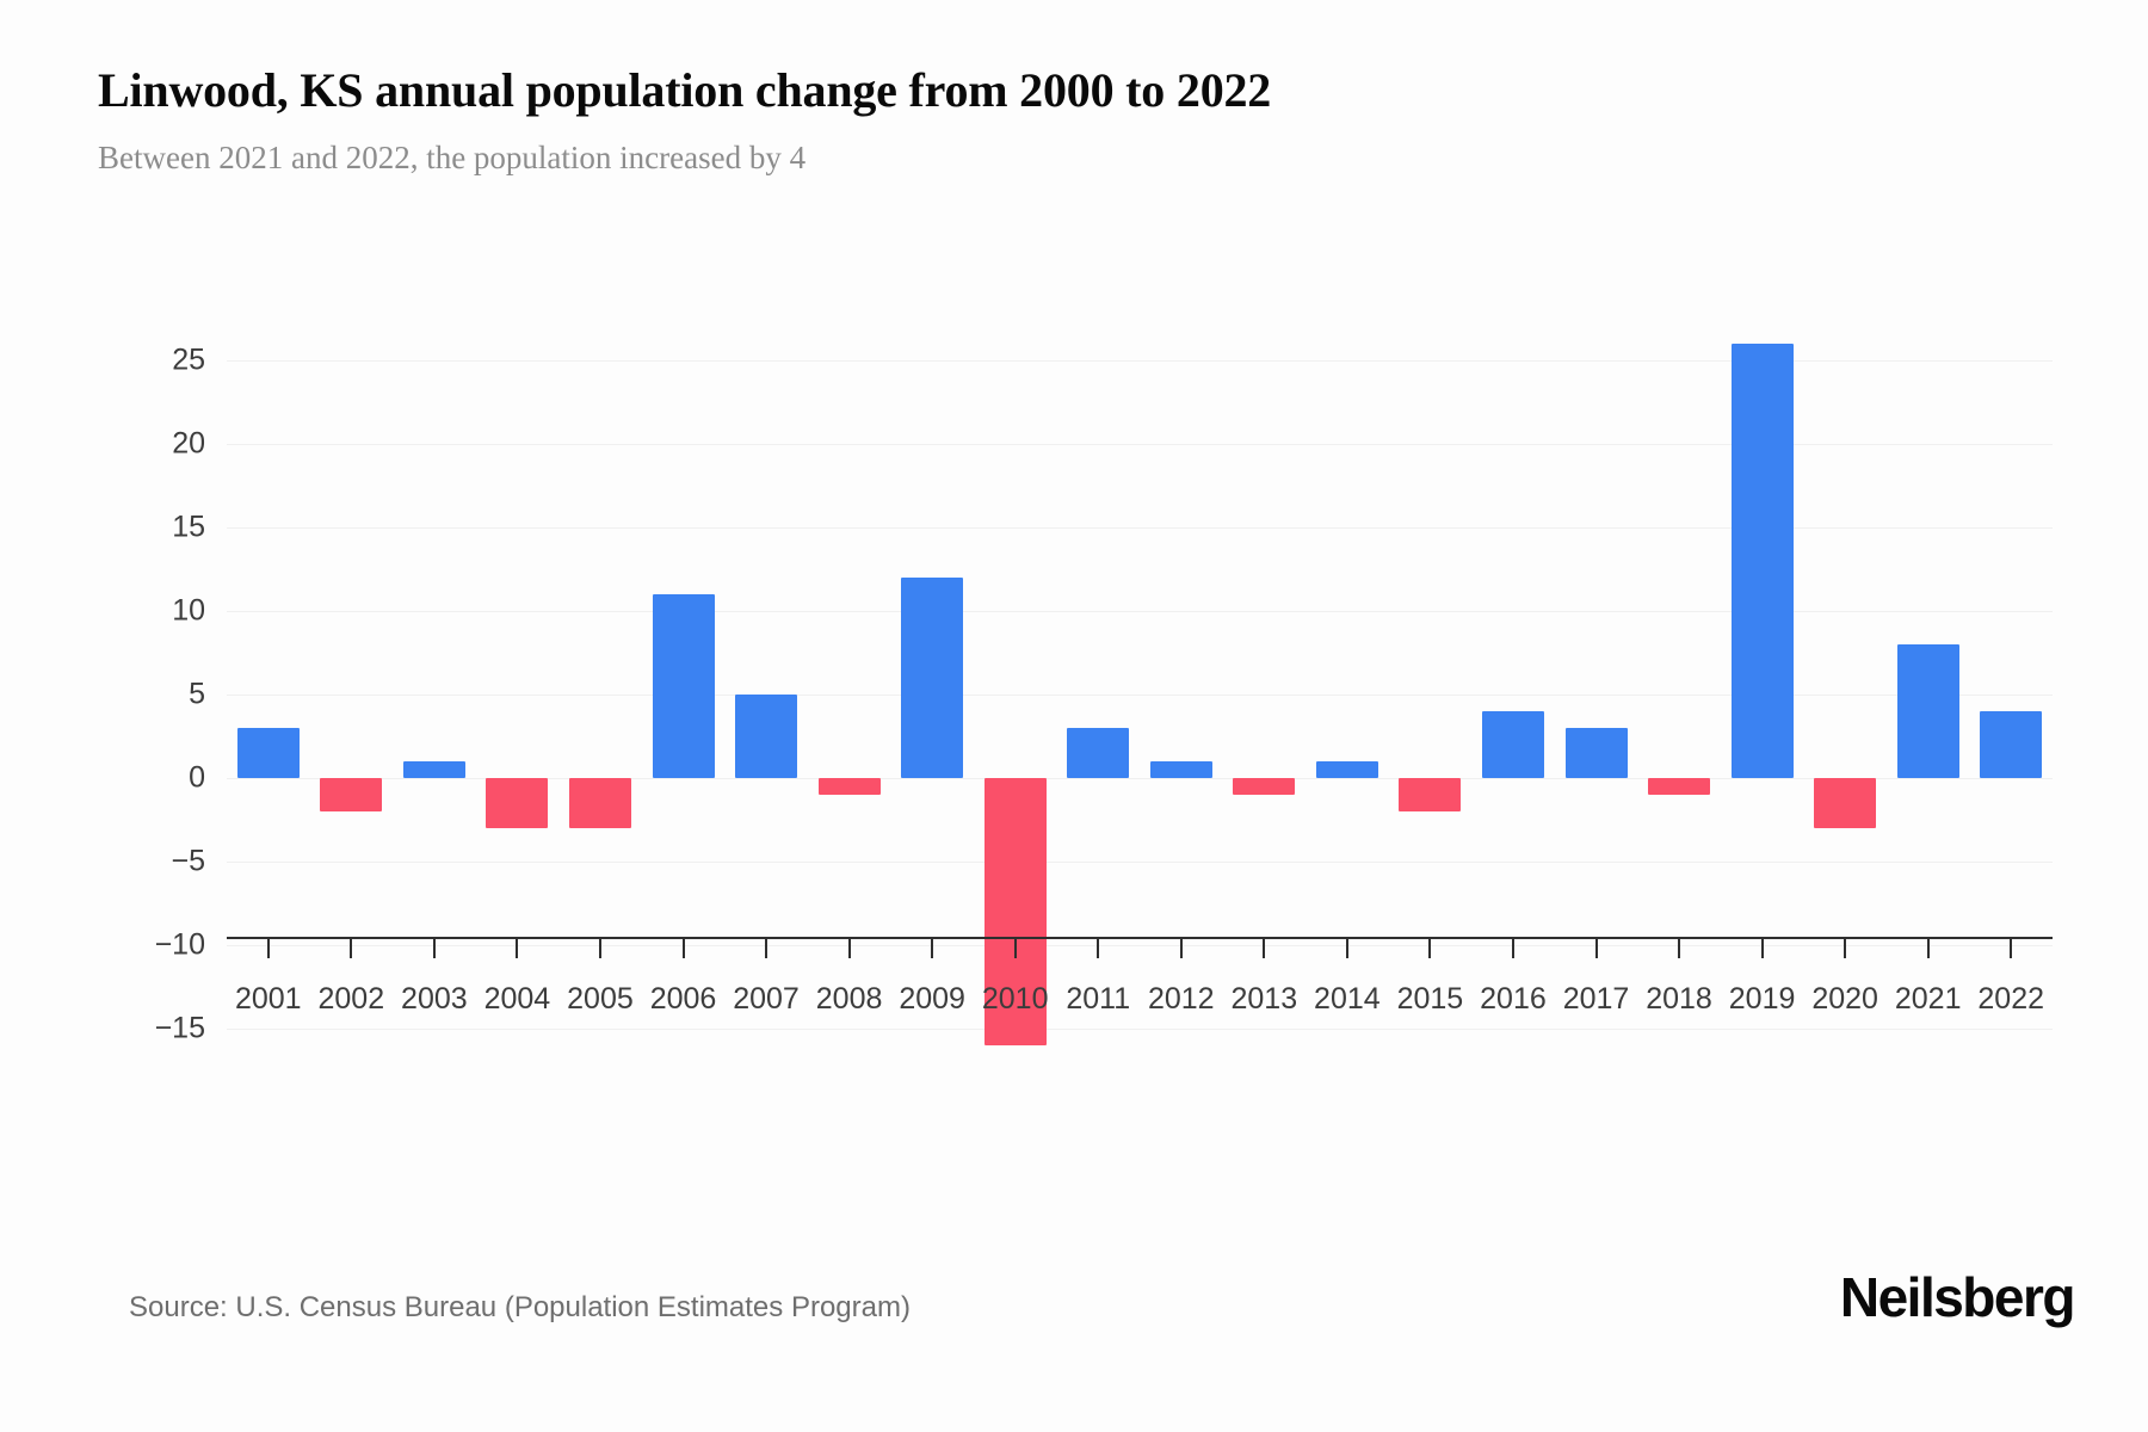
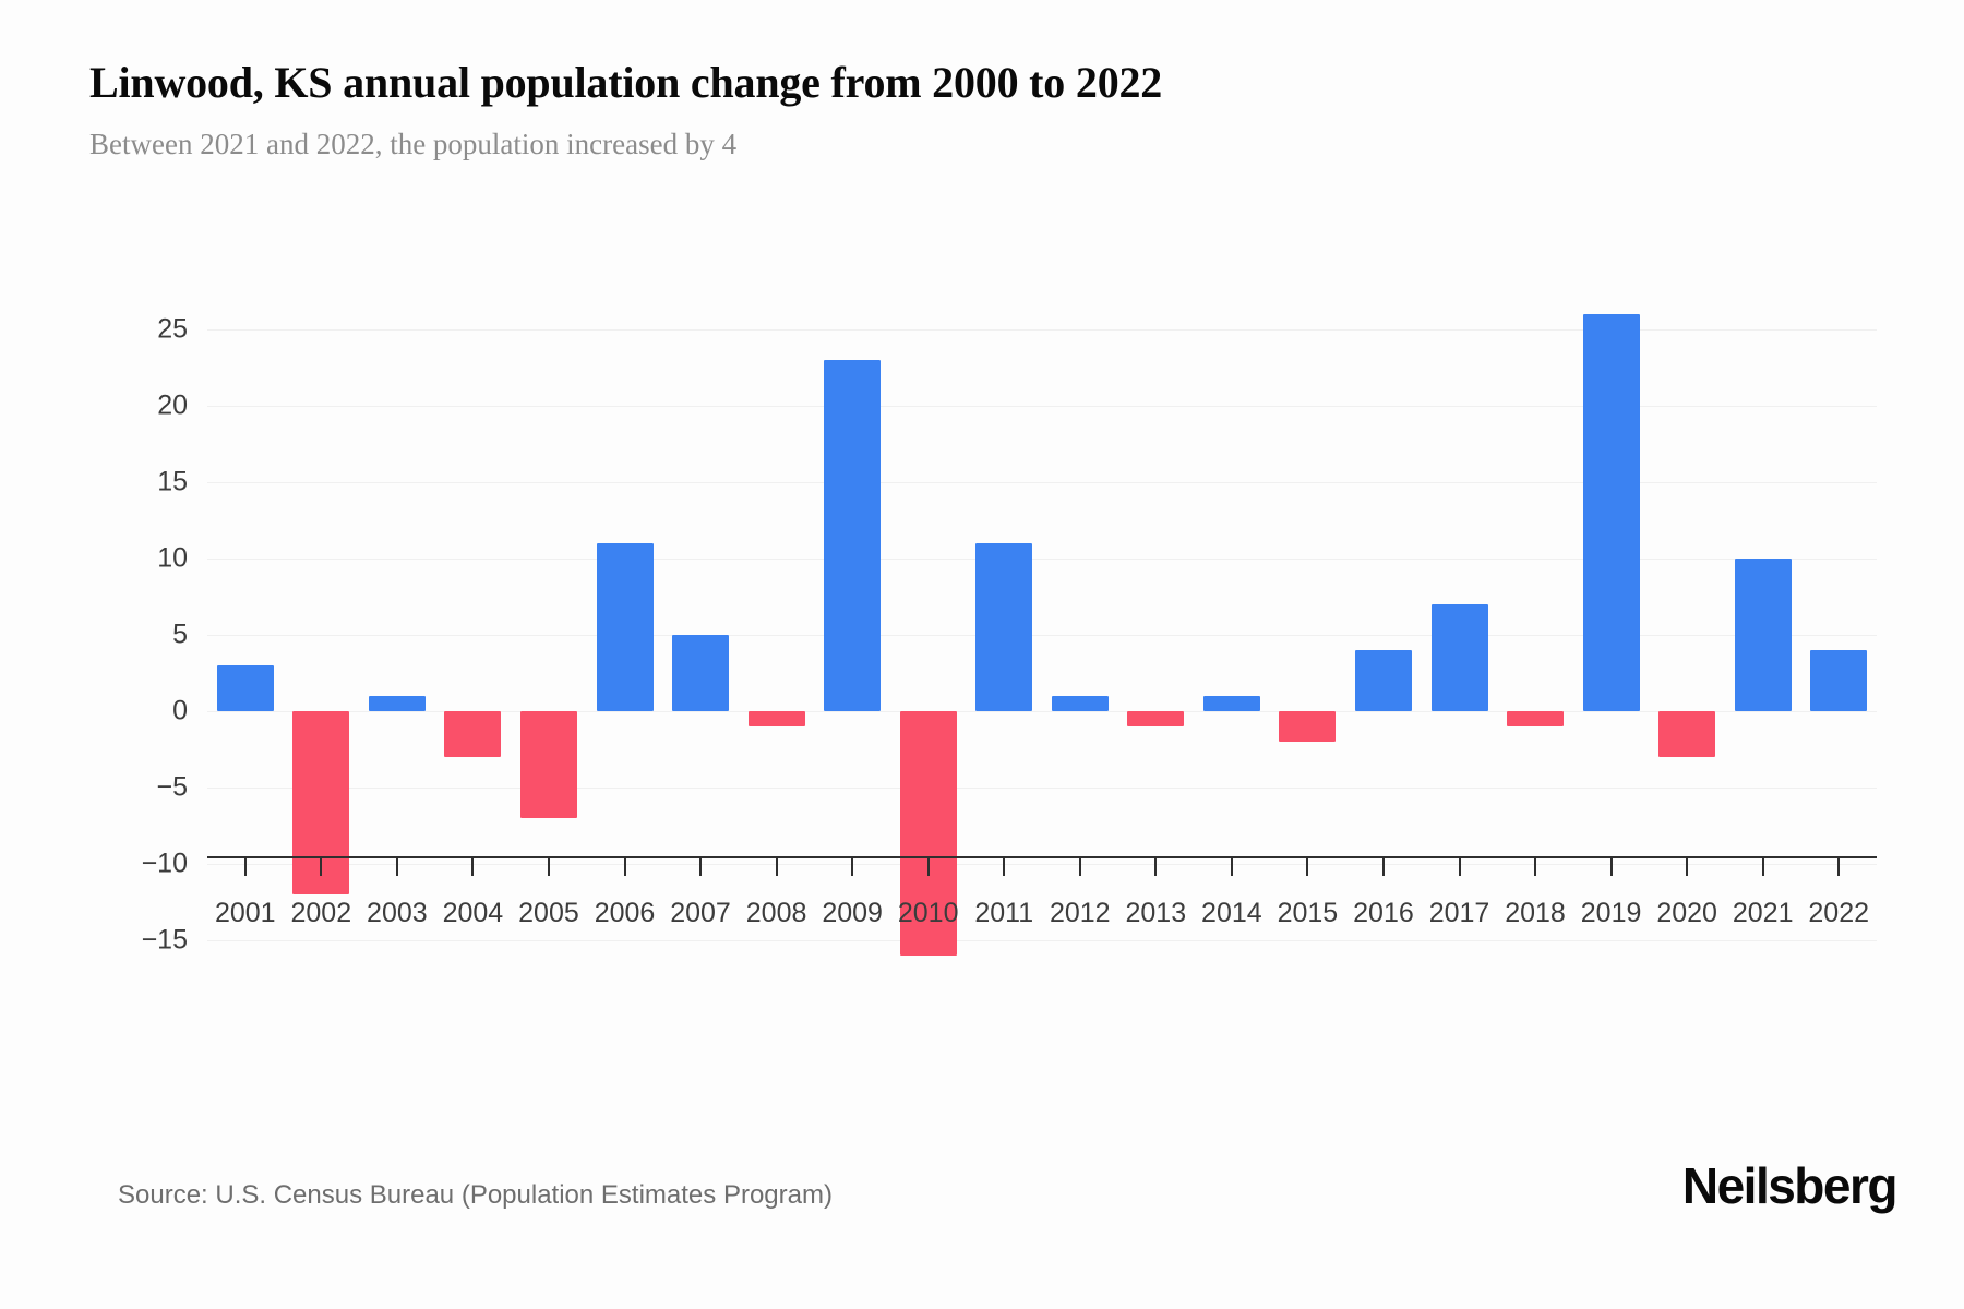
2002: -2 -> -12
2005: -3 -> -7
2009: 12 -> 23
2011: 3 -> 11
2017: 3 -> 7
2021: 8 -> 10
